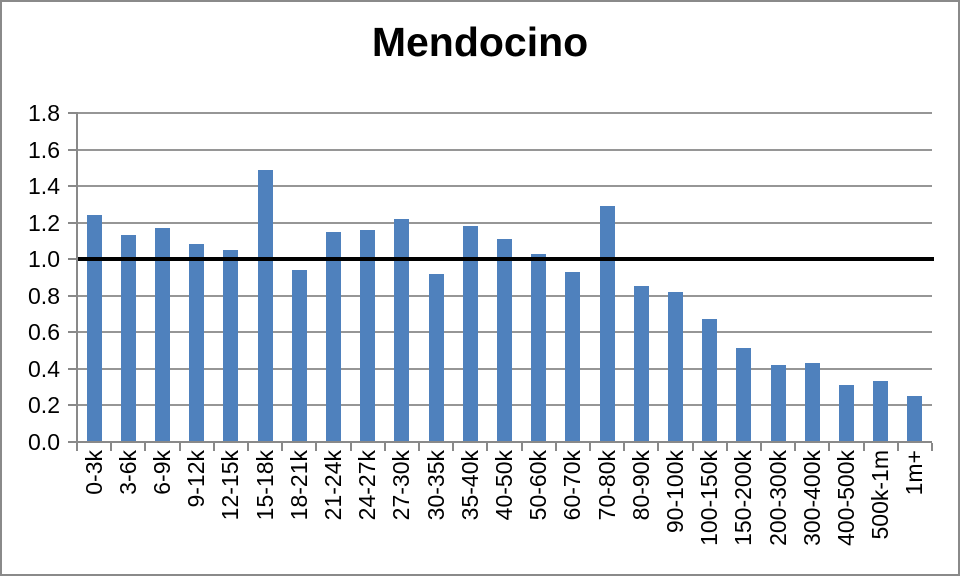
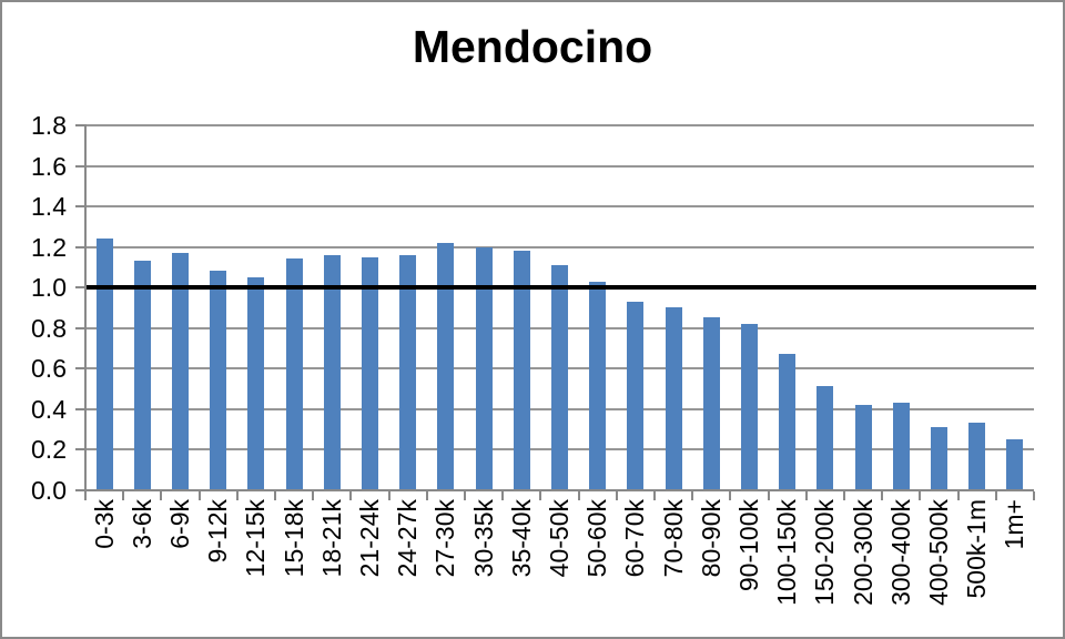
15-18k: 1.49 -> 1.14
18-21k: 0.94 -> 1.16
30-35k: 0.92 -> 1.20
70-80k: 1.29 -> 0.90
